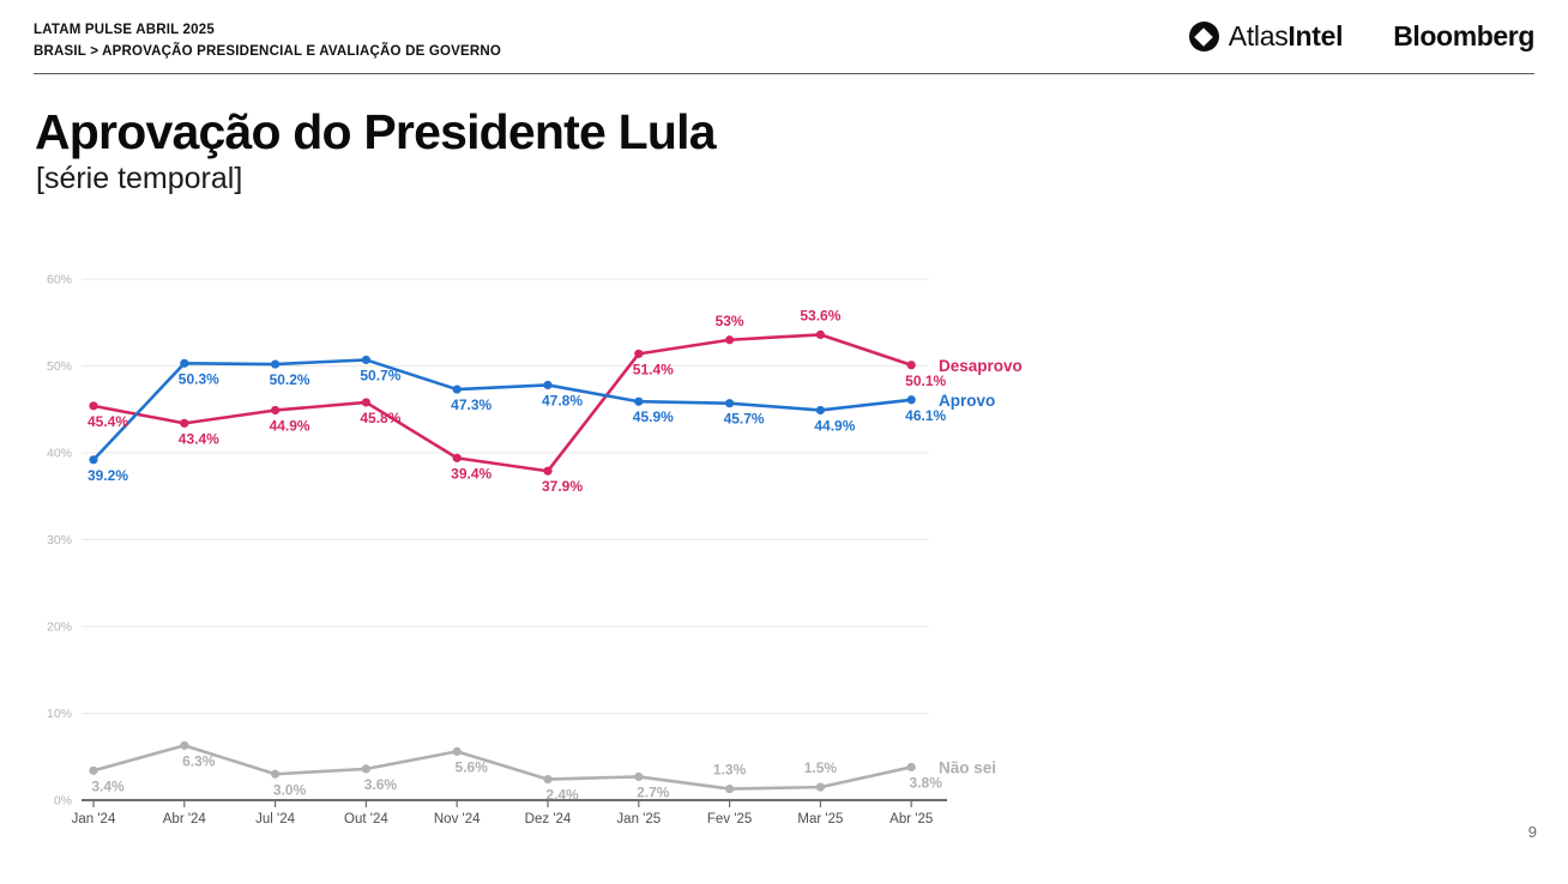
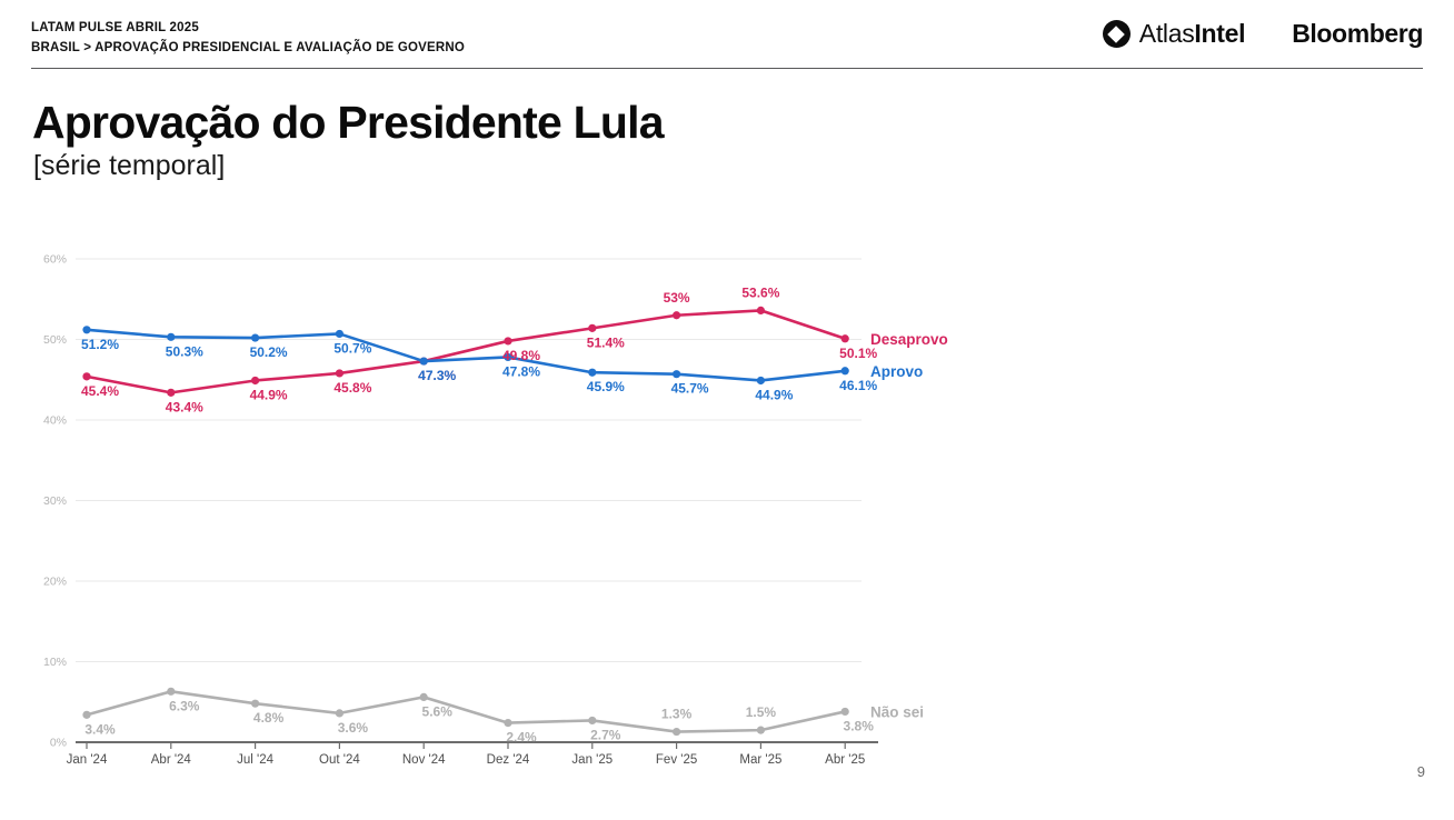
Aprovo/Jan '24: 39.2% -> 51.2%
Não sei/Jul '24: 3.0% -> 4.8%
Desaprovo/Nov '24: 39.4% -> 47.3%
Desaprovo/Dez '24: 37.9% -> 49.8%
